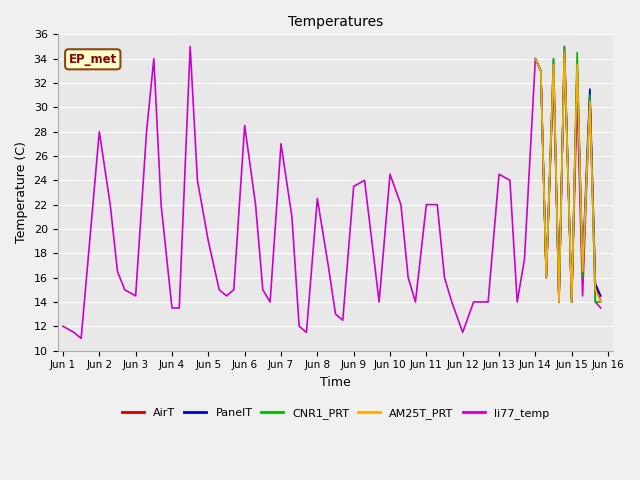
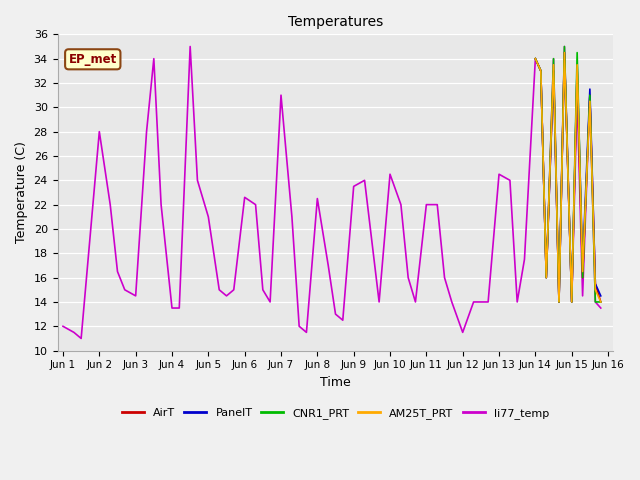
li77_temp/Jun 5: 19.0 -> 21.0
li77_temp/Jun 6: 28.5 -> 22.6
li77_temp/Jun 7: 27.0 -> 31.0
